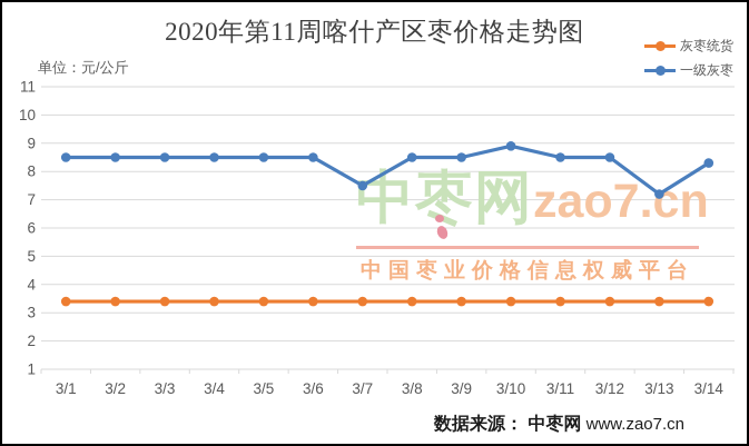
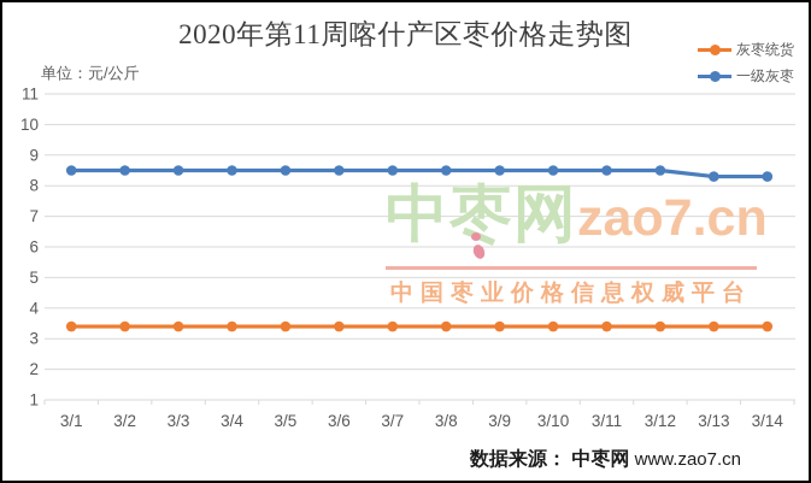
一级灰枣/3/7: 7.5 -> 8.5
一级灰枣/3/10: 8.9 -> 8.5
一级灰枣/3/13: 7.2 -> 8.3
